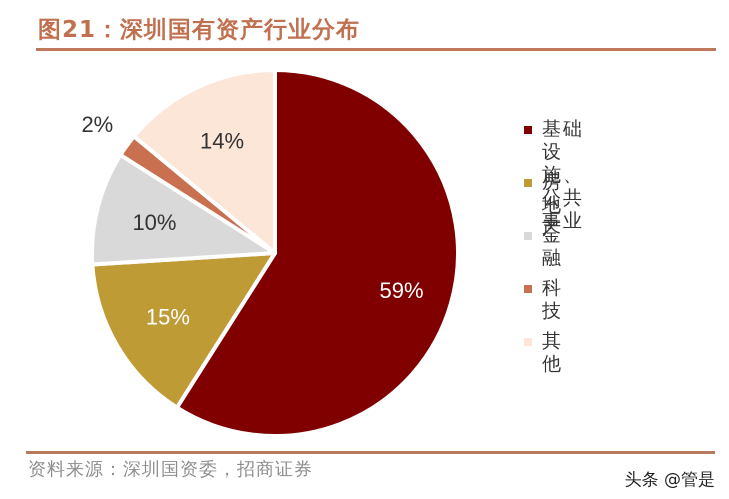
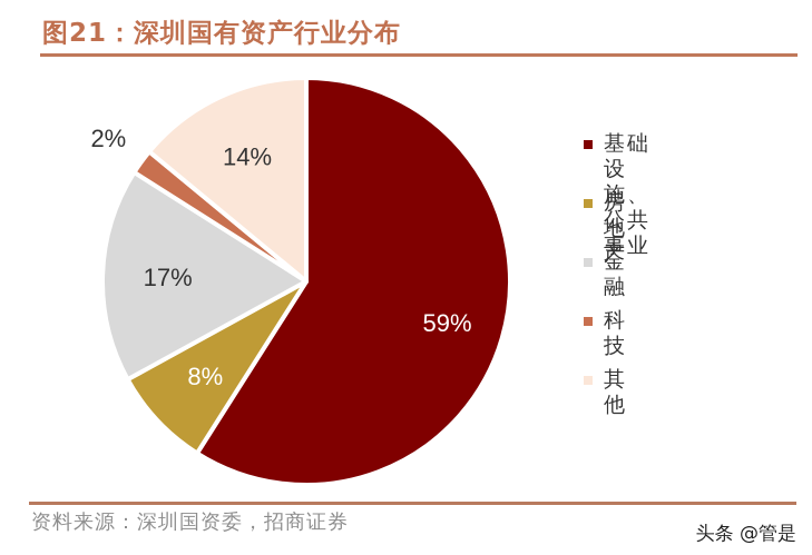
房地产: 15% -> 8%
金融: 10% -> 17%
